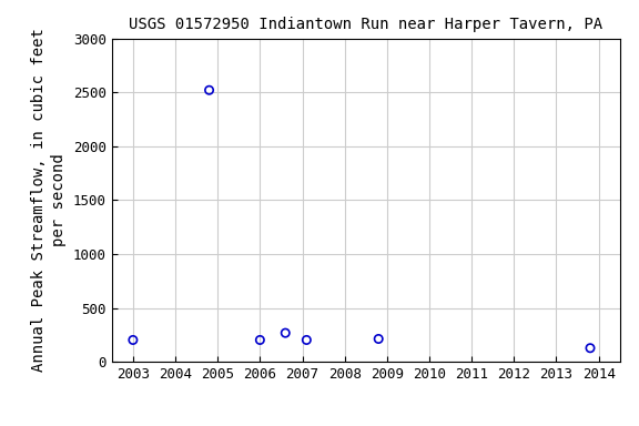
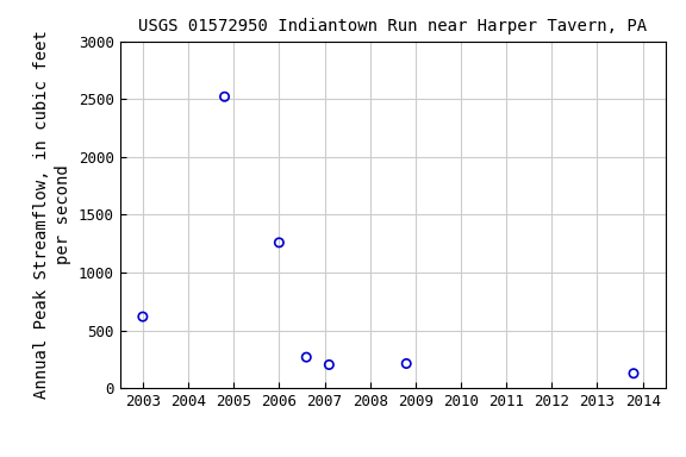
2003: 200 -> 620
2006: 200 -> 1260
